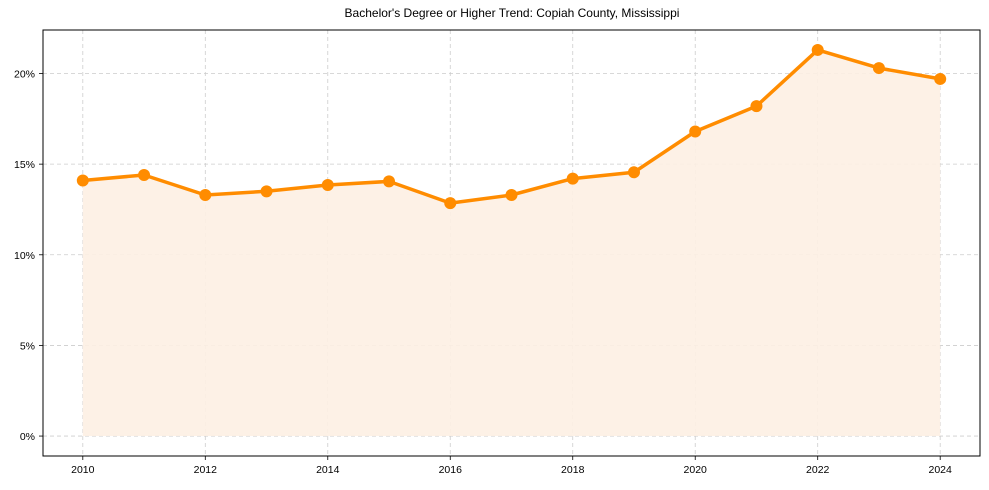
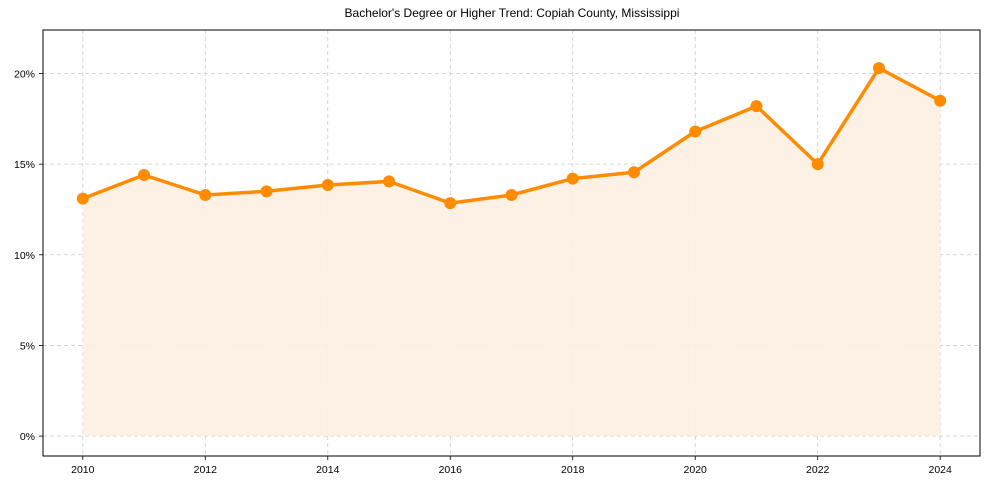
2010: 14.1% -> 13.1%
2022: 21.3% -> 15.0%
2024: 19.7% -> 18.5%
